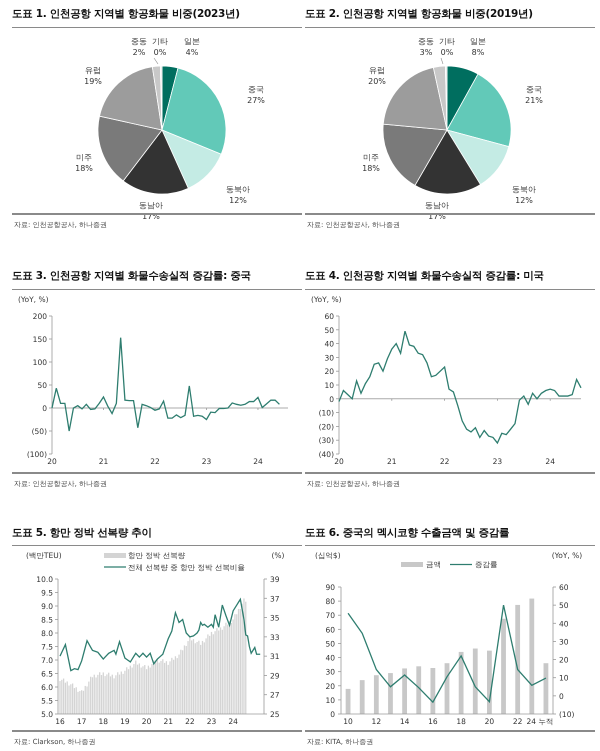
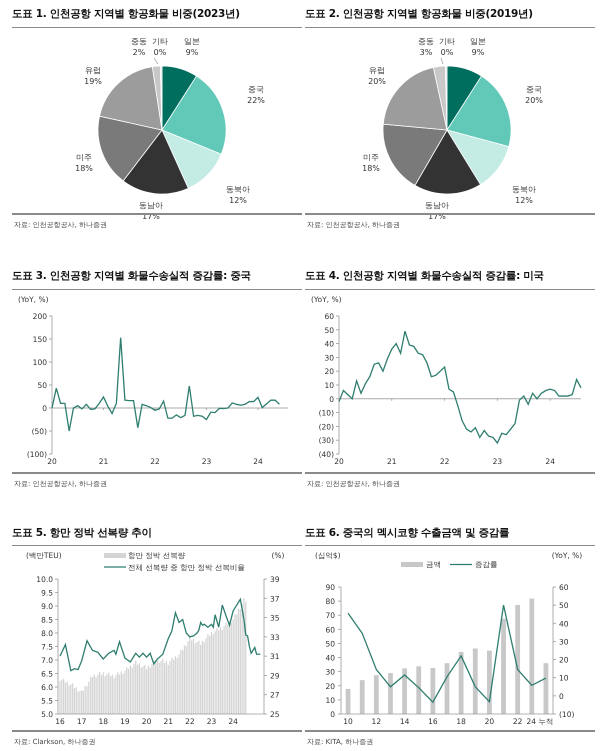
도표 1. 인천공항 지역별 항공화물 비중(2023년)/일본: 4% -> 9%
도표 1. 인천공항 지역별 항공화물 비중(2023년)/중국: 27% -> 22%
도표 2. 인천공항 지역별 항공화물 비중(2019년)/일본: 8% -> 9%
도표 2. 인천공항 지역별 항공화물 비중(2019년)/중국: 21% -> 20%
